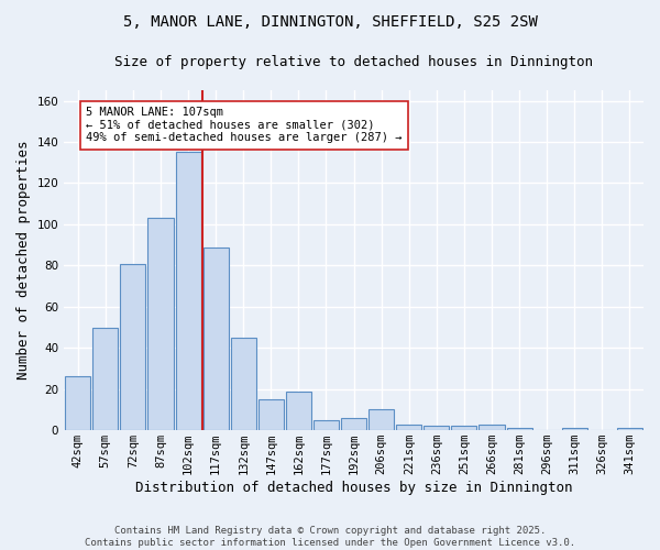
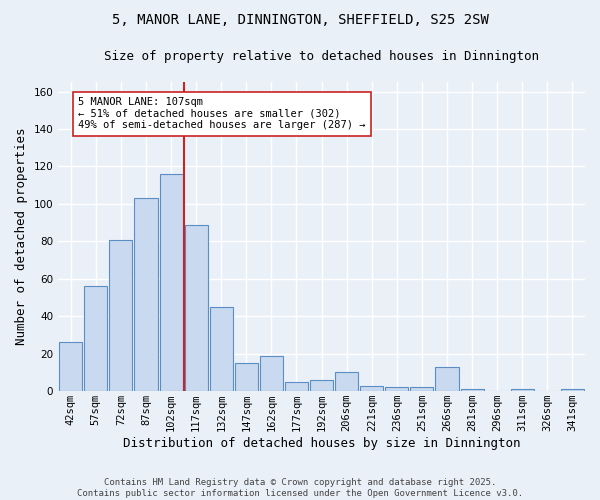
57sqm: 50 -> 56
102sqm: 135 -> 116
266sqm: 3 -> 13
